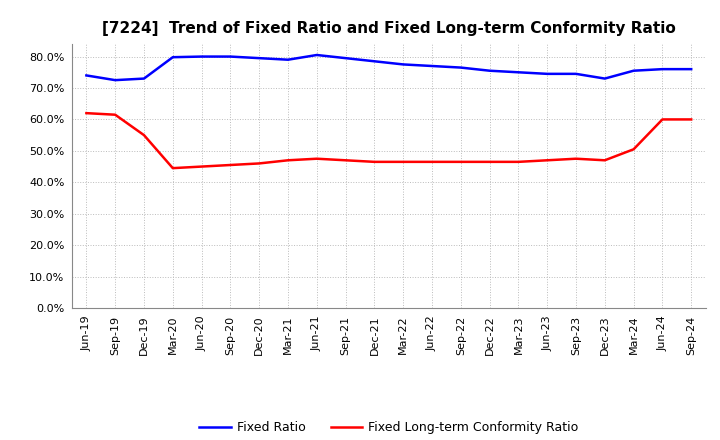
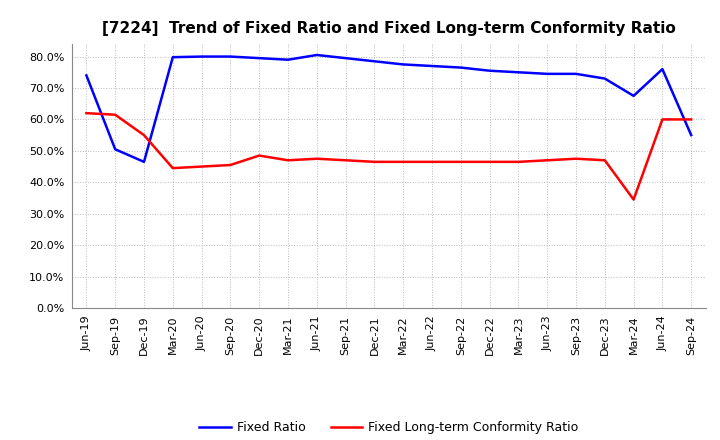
Fixed Ratio/Sep-19: 72.5% -> 50.5%
Fixed Ratio/Dec-19: 73.0% -> 46.5%
Fixed Long-term Conformity Ratio/Dec-20: 46.0% -> 48.5%
Fixed Ratio/Mar-24: 75.5% -> 67.5%
Fixed Long-term Conformity Ratio/Mar-24: 50.5% -> 34.5%
Fixed Ratio/Sep-24: 76.0% -> 55.0%
